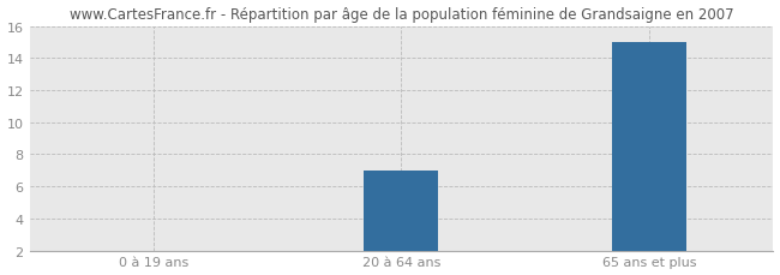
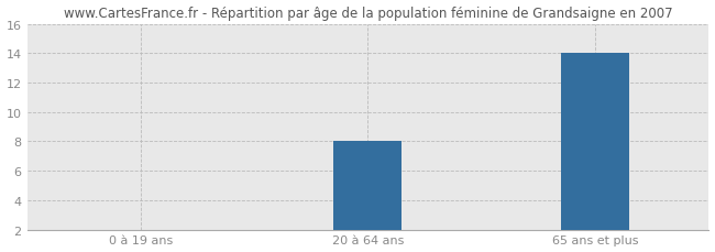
20 à 64 ans: 7 -> 8
65 ans et plus: 15 -> 14
